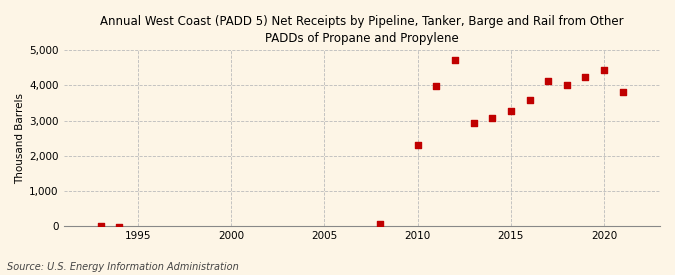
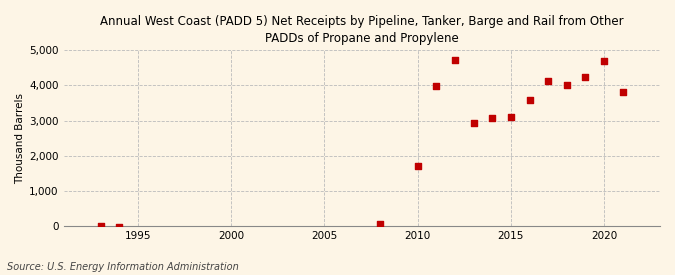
2010: 2,300 -> 1,700
2015: 3,260 -> 3,100
2020: 4,450 -> 4,700
